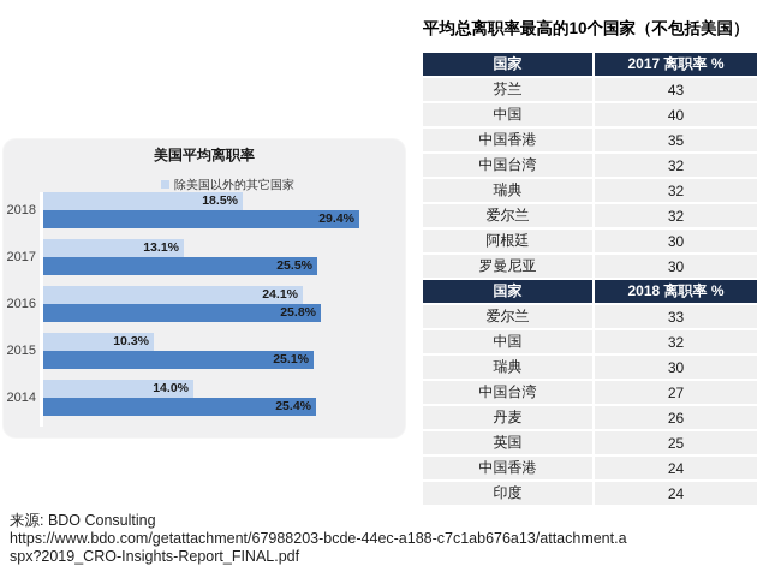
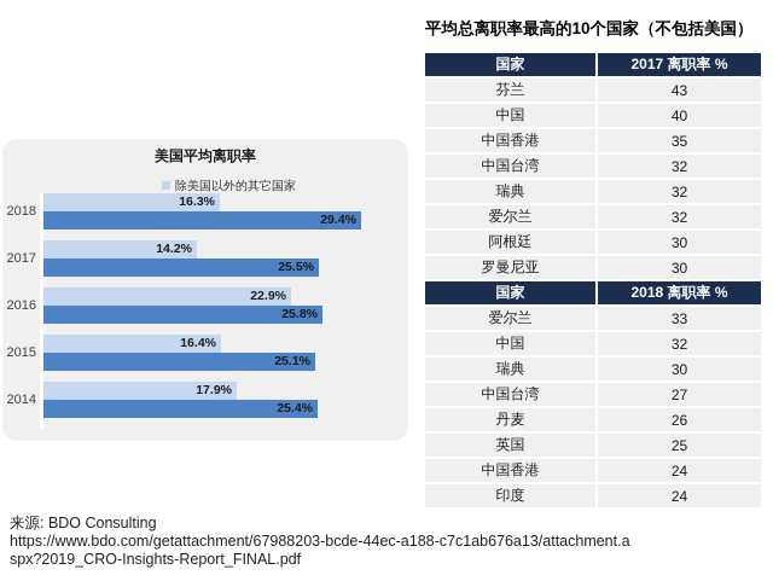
除美国以外的其它国家/2018: 18.5% -> 16.3%
除美国以外的其它国家/2017: 13.1% -> 14.2%
除美国以外的其它国家/2016: 24.1% -> 22.9%
除美国以外的其它国家/2015: 10.3% -> 16.4%
除美国以外的其它国家/2014: 14.0% -> 17.9%
